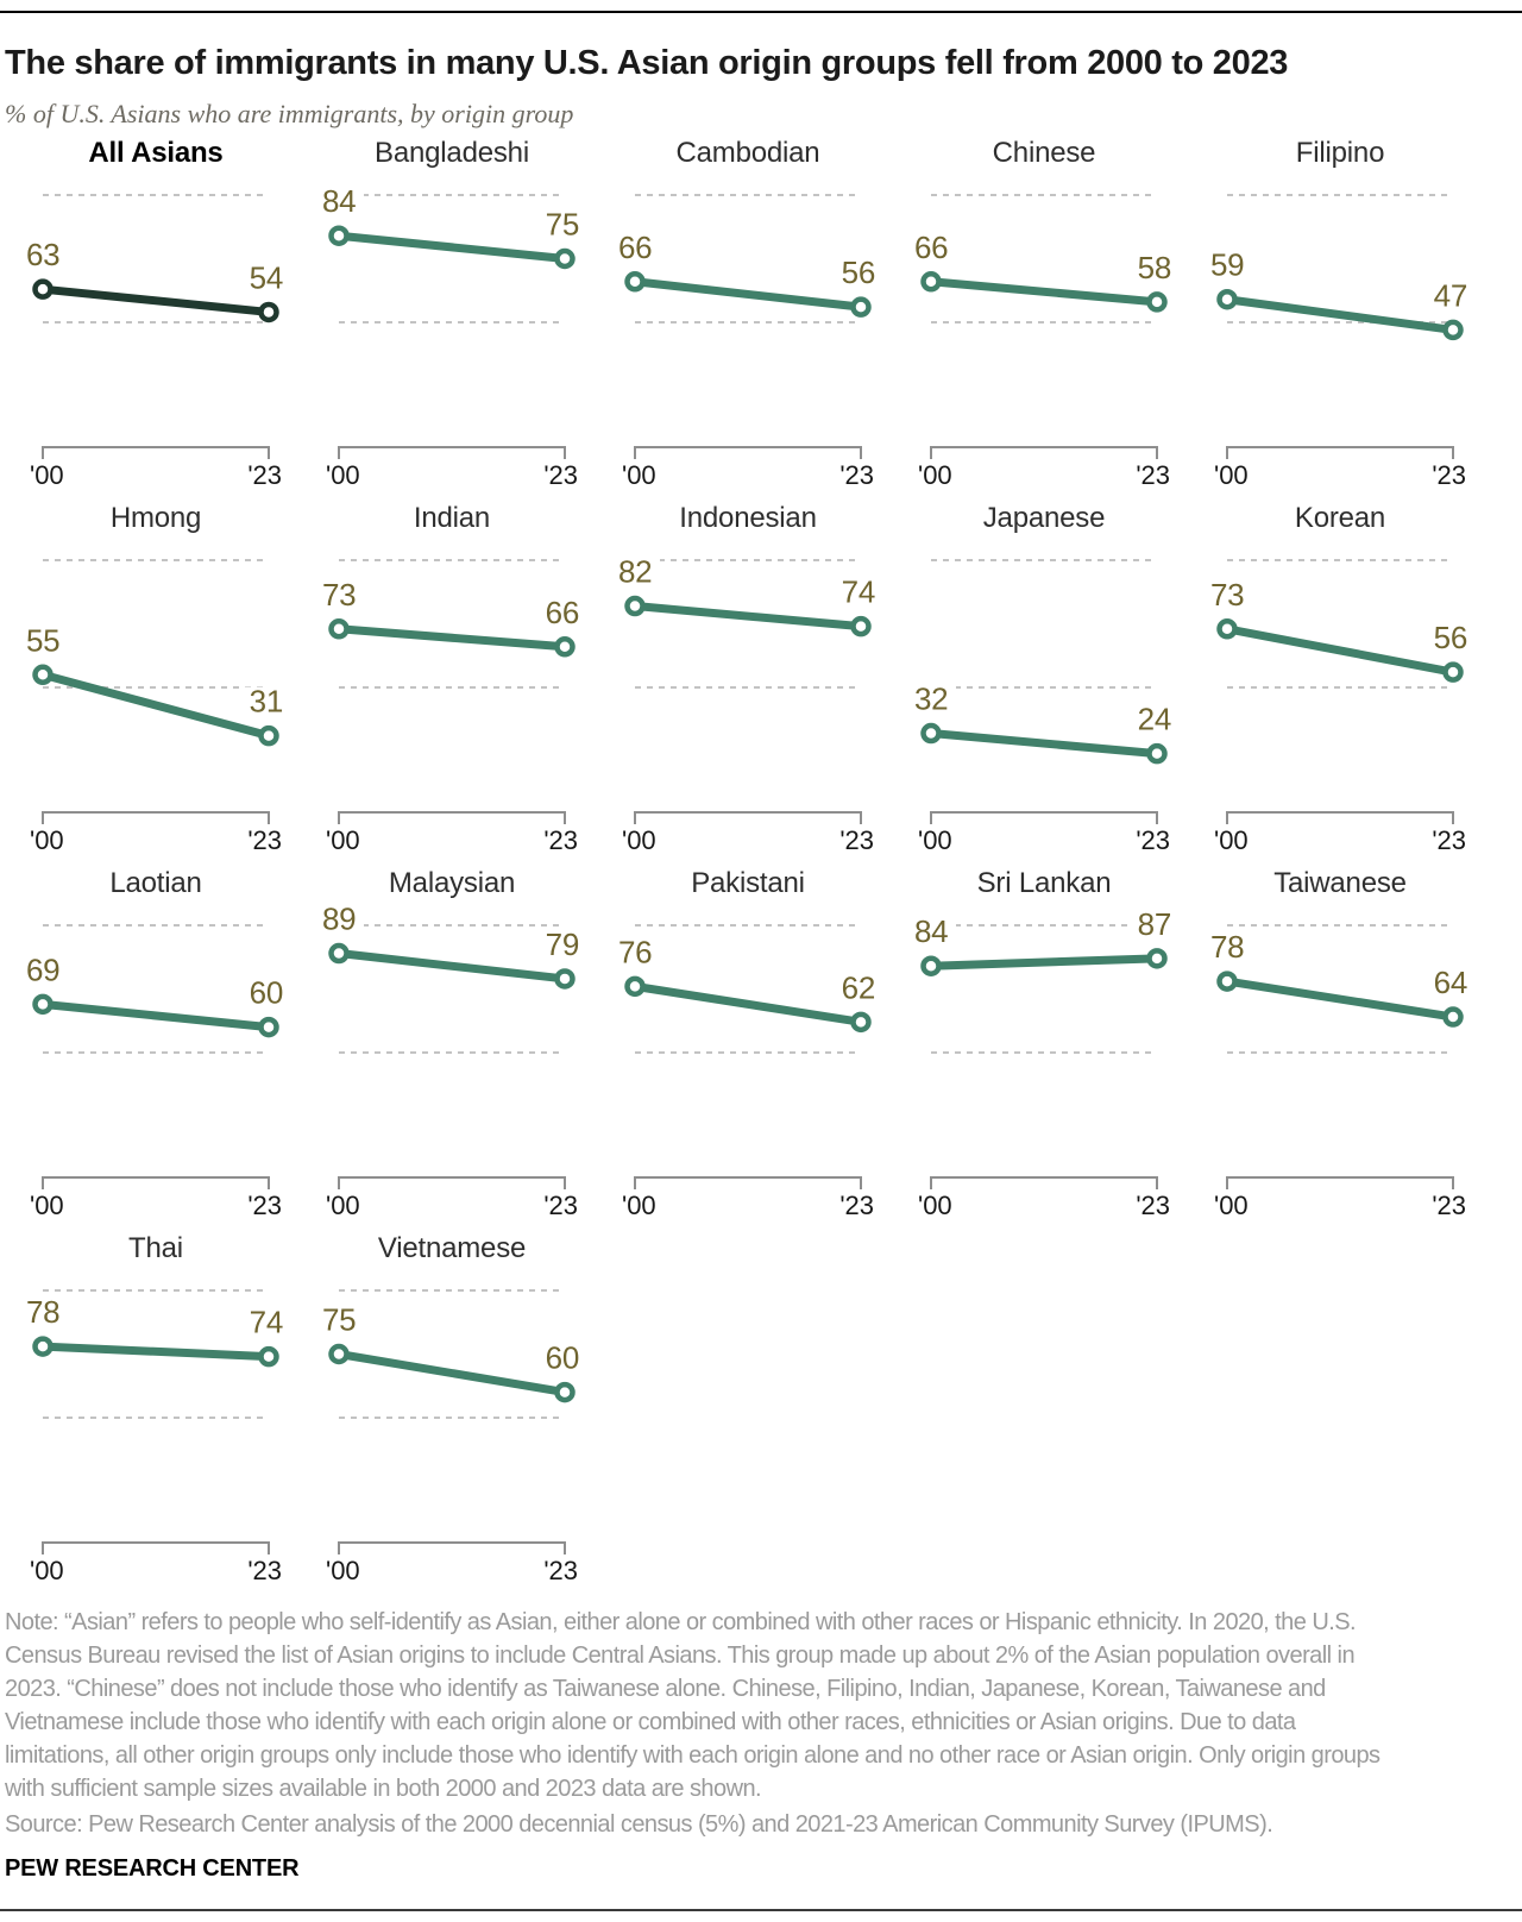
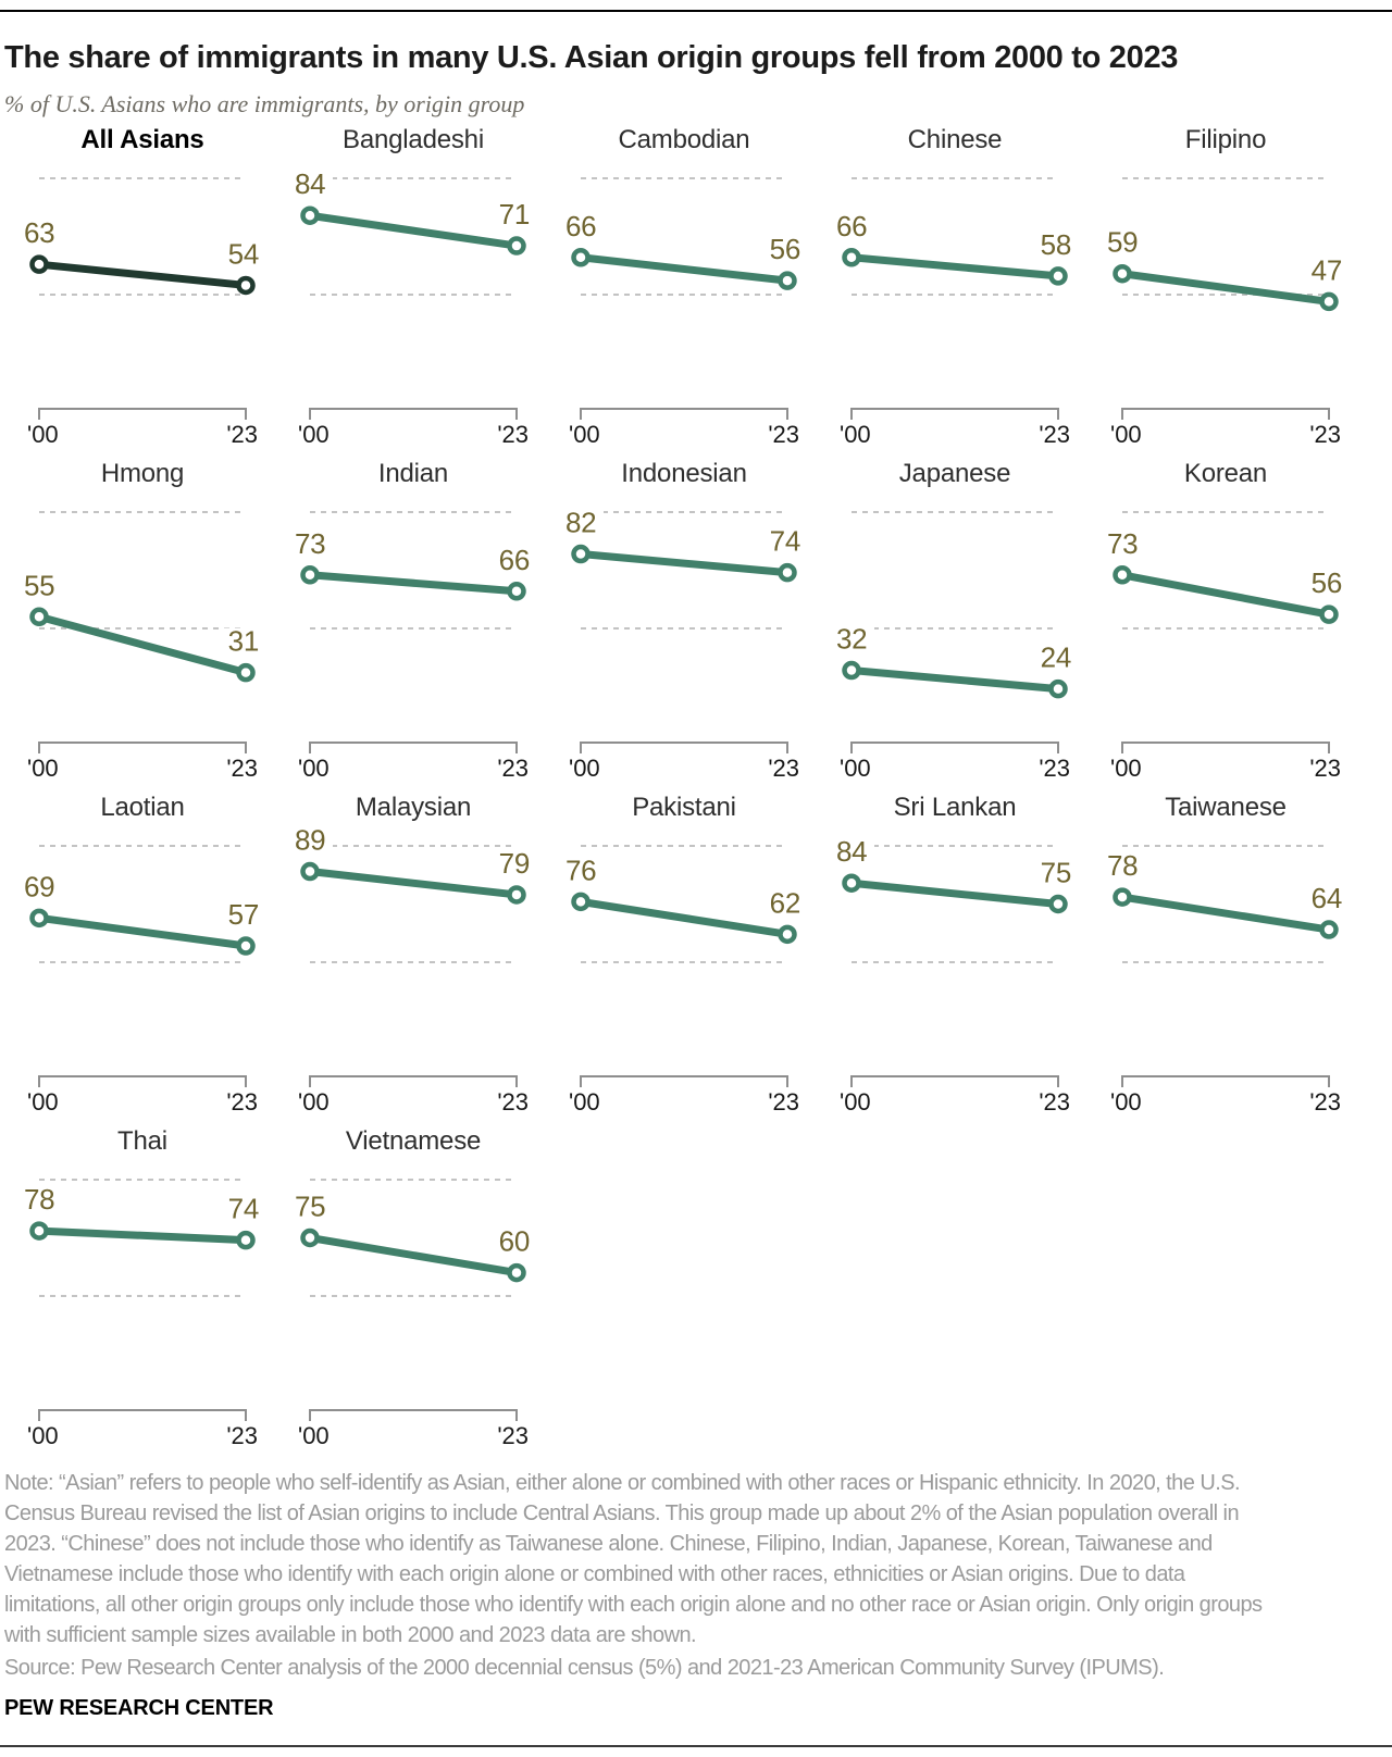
Bangladeshi/'23: 75 -> 71
Laotian/'23: 60 -> 57
Sri Lankan/'23: 87 -> 75
